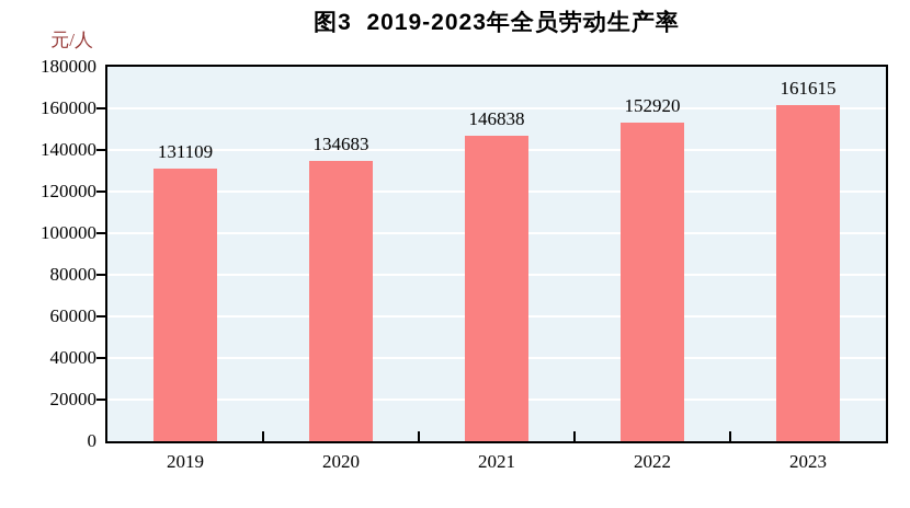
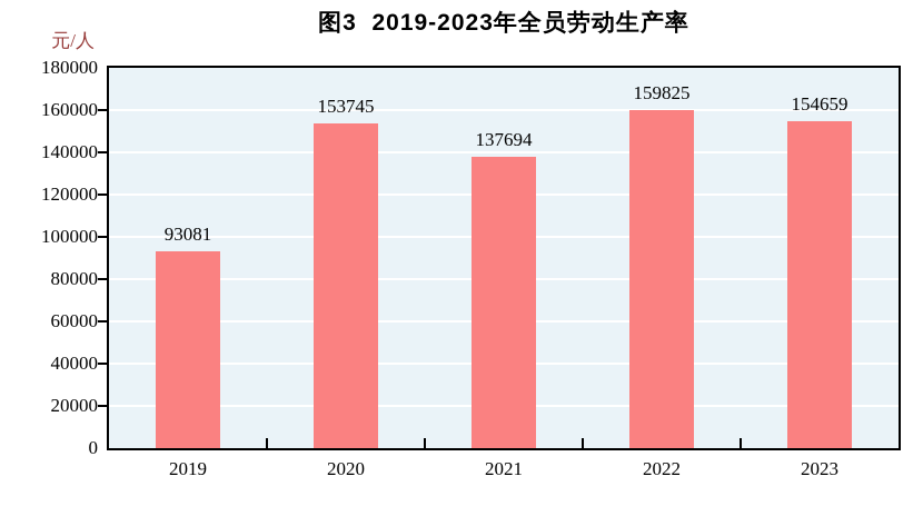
2019: 131109 -> 93081
2020: 134683 -> 153745
2021: 146838 -> 137694
2022: 152920 -> 159825
2023: 161615 -> 154659
